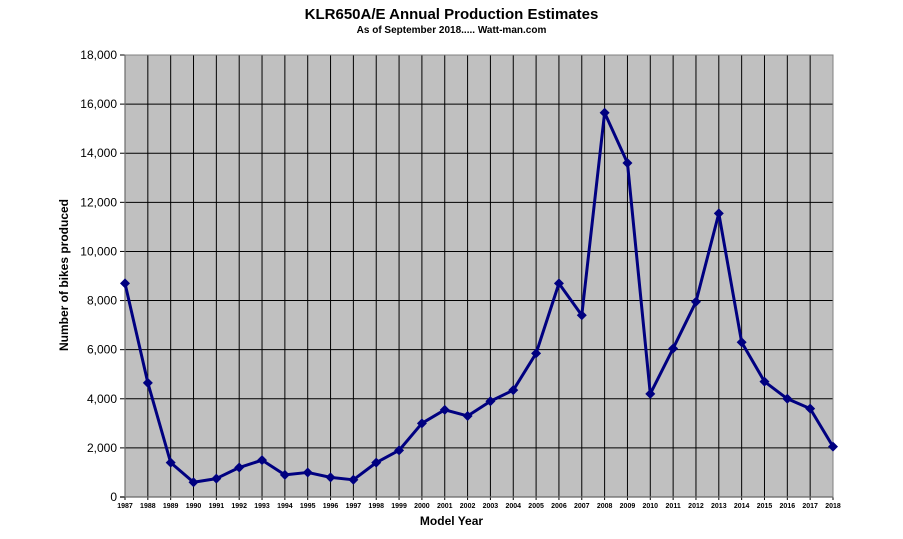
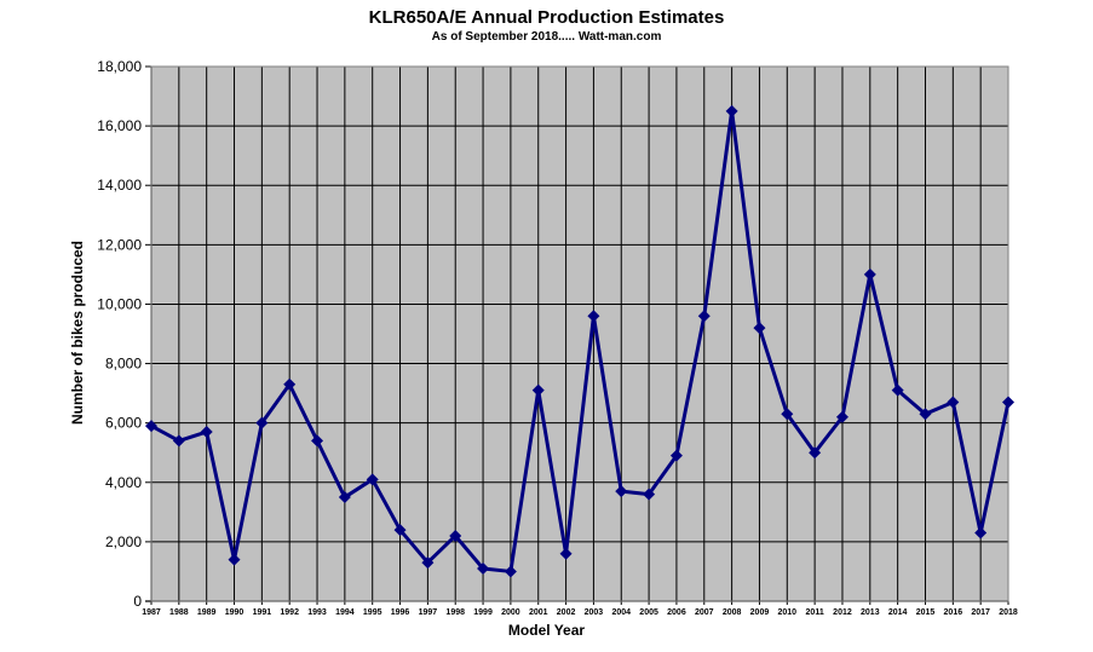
1987: 8700 -> 5900
1988: 4600 -> 5400
1989: 1400 -> 5700
1990: 600 -> 1400
1991: 800 -> 6000
1992: 1200 -> 7300
1993: 1500 -> 5400
1994: 900 -> 3500
1995: 1000 -> 4100
1996: 800 -> 2400
1997: 700 -> 1300
1998: 1400 -> 2200
1999: 1900 -> 1100
2000: 3000 -> 1000
2001: 3600 -> 7100
2002: 3300 -> 1600
2003: 3900 -> 9600
2004: 4400 -> 3700
2005: 5800 -> 3600
2006: 8700 -> 4900
2007: 7400 -> 9600
2008: 15600 -> 16500
2009: 13600 -> 9200
2010: 4200 -> 6300
2011: 6000 -> 5000
2012: 8000 -> 6200
2013: 11600 -> 11000
2014: 6300 -> 7100
2015: 4700 -> 6300
2016: 4000 -> 6700
2017: 3600 -> 2300
2018: 2000 -> 6700
